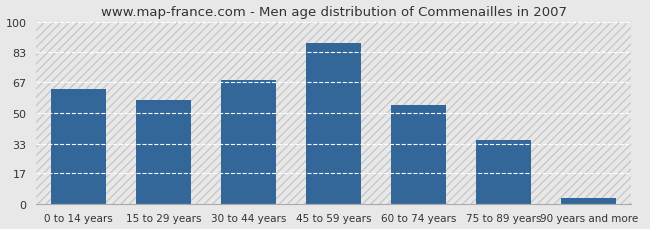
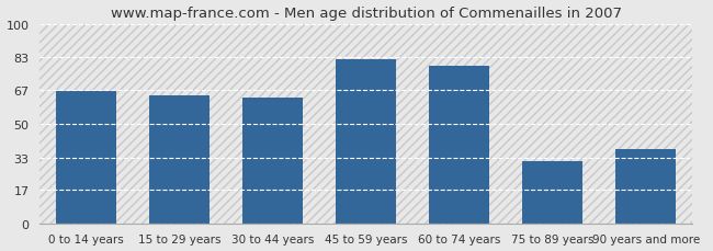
0 to 14 years: 63 -> 66
15 to 29 years: 57 -> 64
30 to 44 years: 68 -> 63
45 to 59 years: 88 -> 82
60 to 74 years: 54 -> 79
75 to 89 years: 35 -> 31
90 years and more: 3 -> 37
